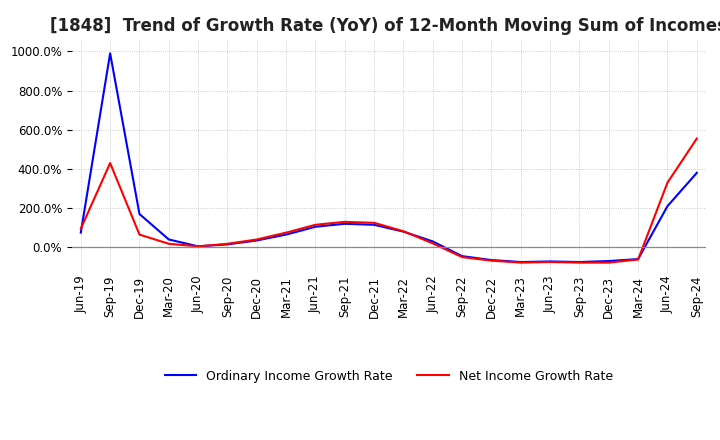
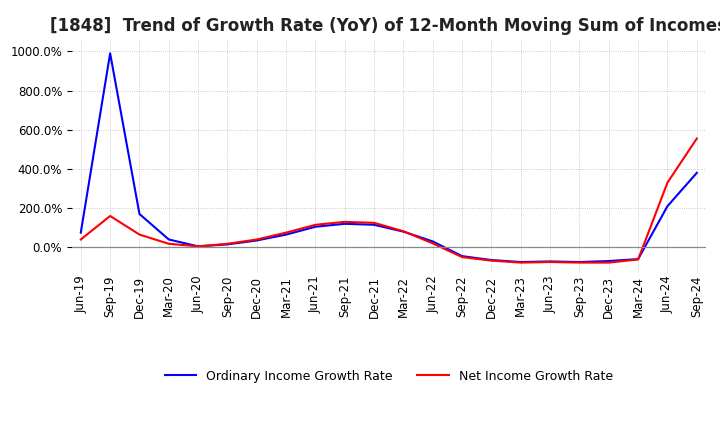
Net Income Growth Rate/Jun-19: 100% -> 40%
Net Income Growth Rate/Sep-19: 430% -> 160%
